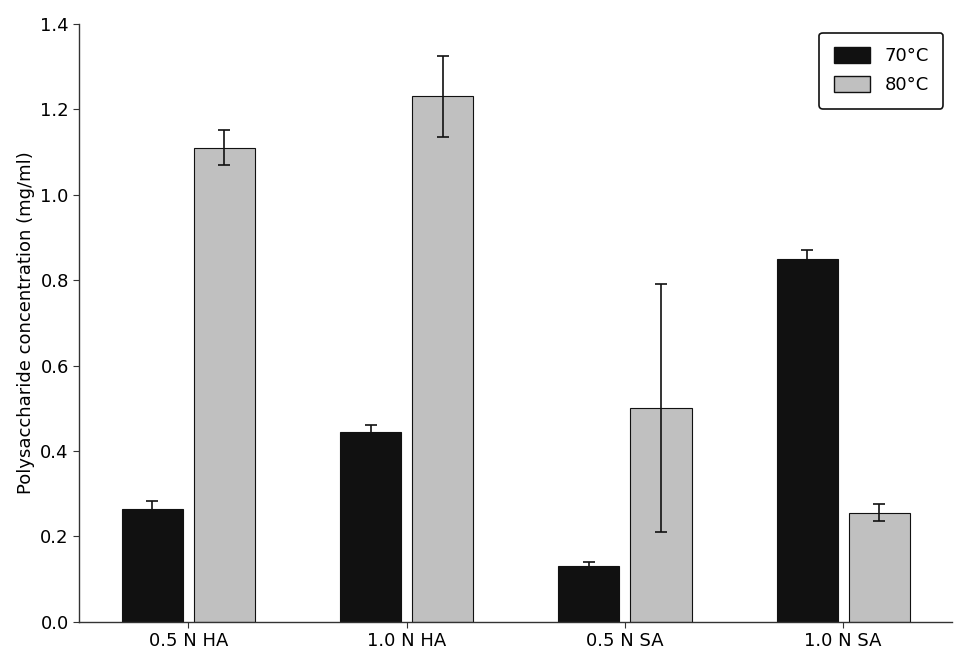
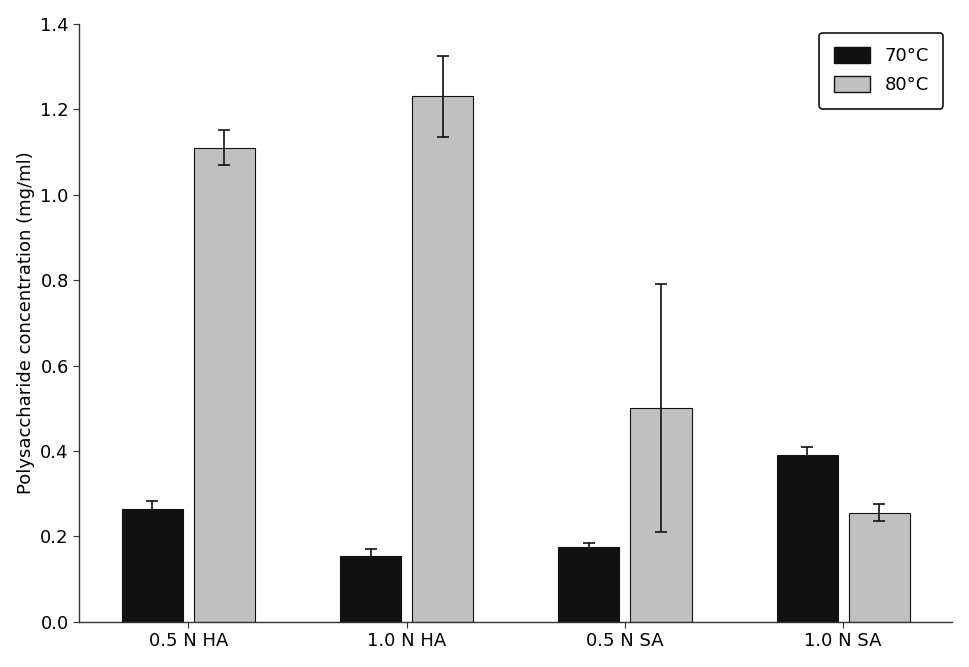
70°C/1.0 N HA: 0.445 -> 0.155
70°C/0.5 N SA: 0.130 -> 0.175
70°C/1.0 N SA: 0.850 -> 0.390
